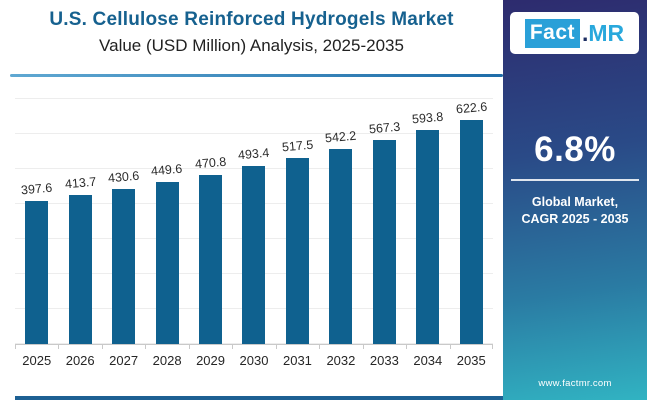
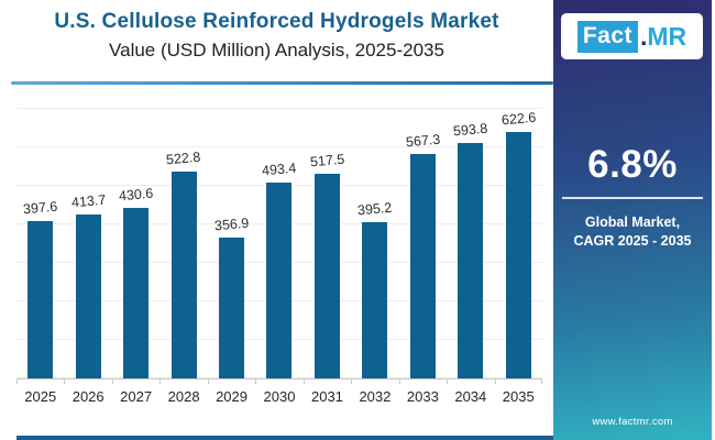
2028: 449.6 -> 522.8
2029: 470.8 -> 356.9
2032: 542.2 -> 395.2
